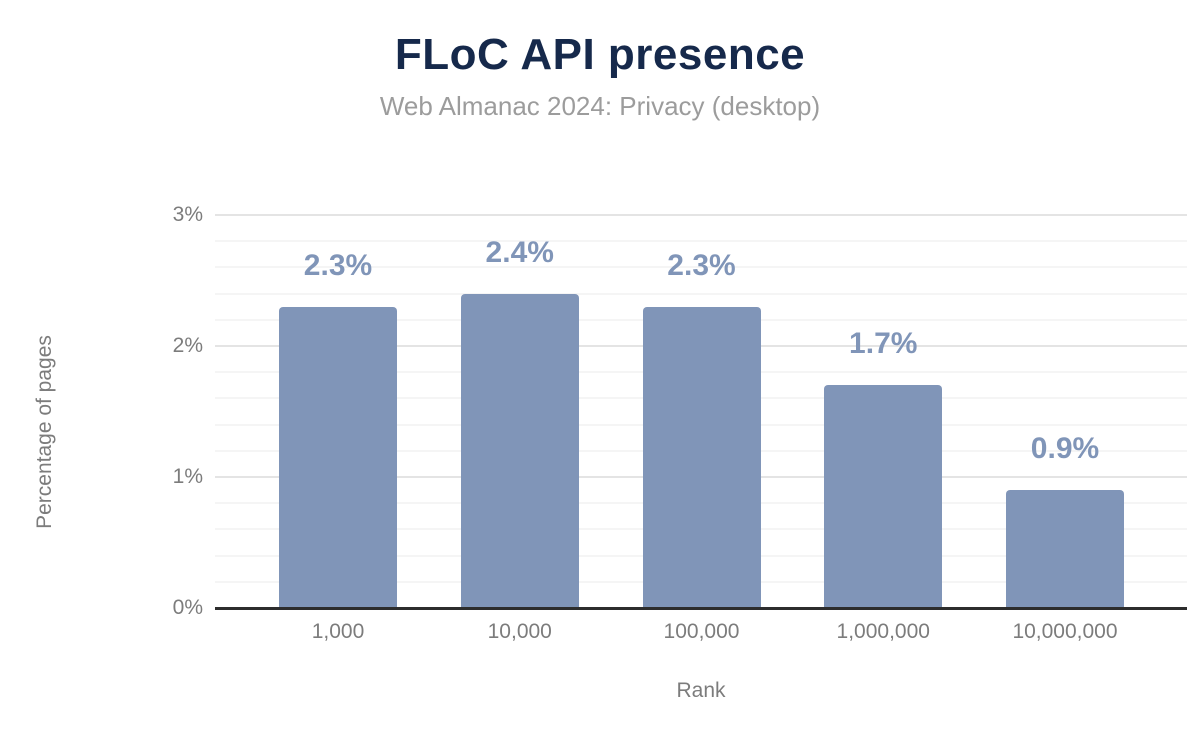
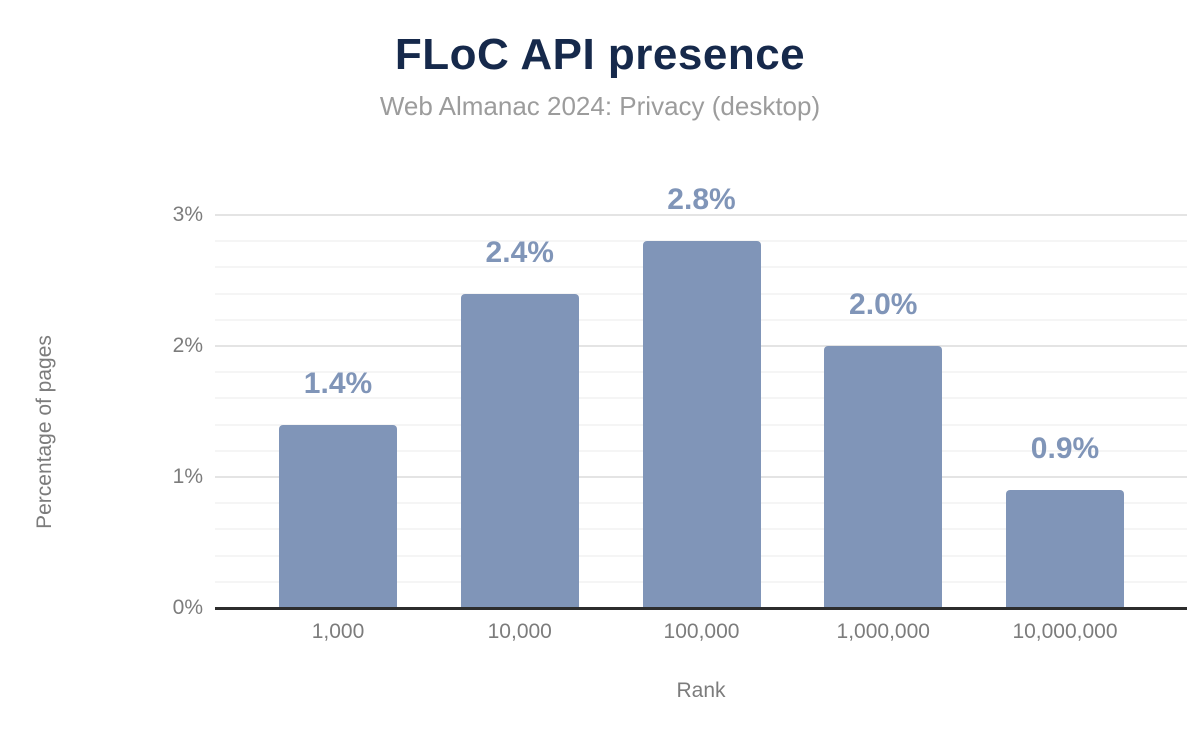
1,000: 2.3% -> 1.4%
100,000: 2.3% -> 2.8%
1,000,000: 1.7% -> 2.0%
